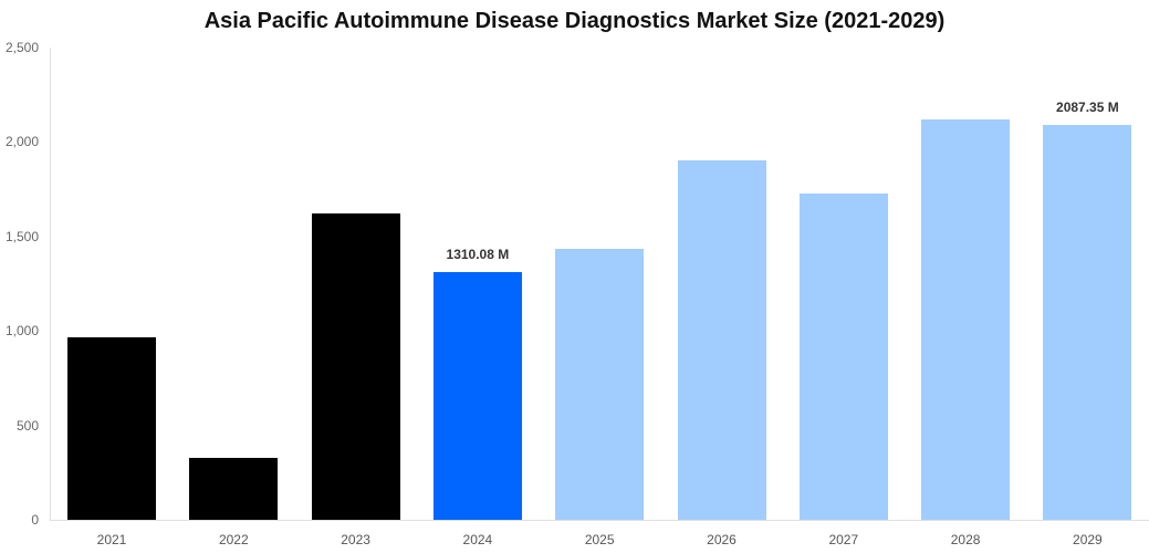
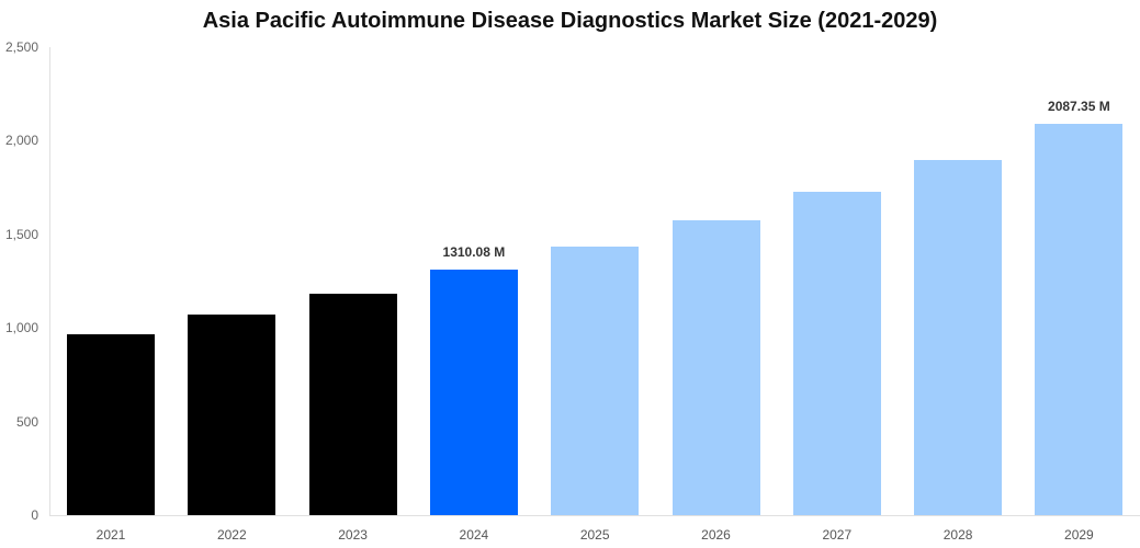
2022: 330 -> 1070
2023: 1620 -> 1180
2026: 1900 -> 1580
2028: 2120 -> 1900
